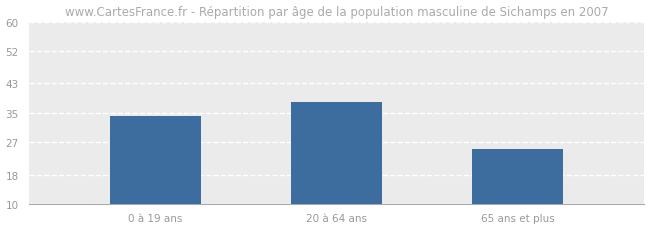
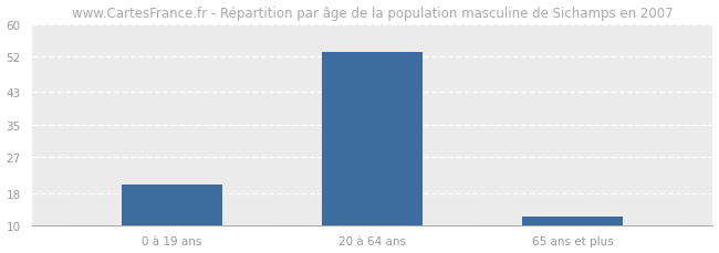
0 à 19 ans: 34 -> 20
20 à 64 ans: 38 -> 53
65 ans et plus: 25 -> 12
